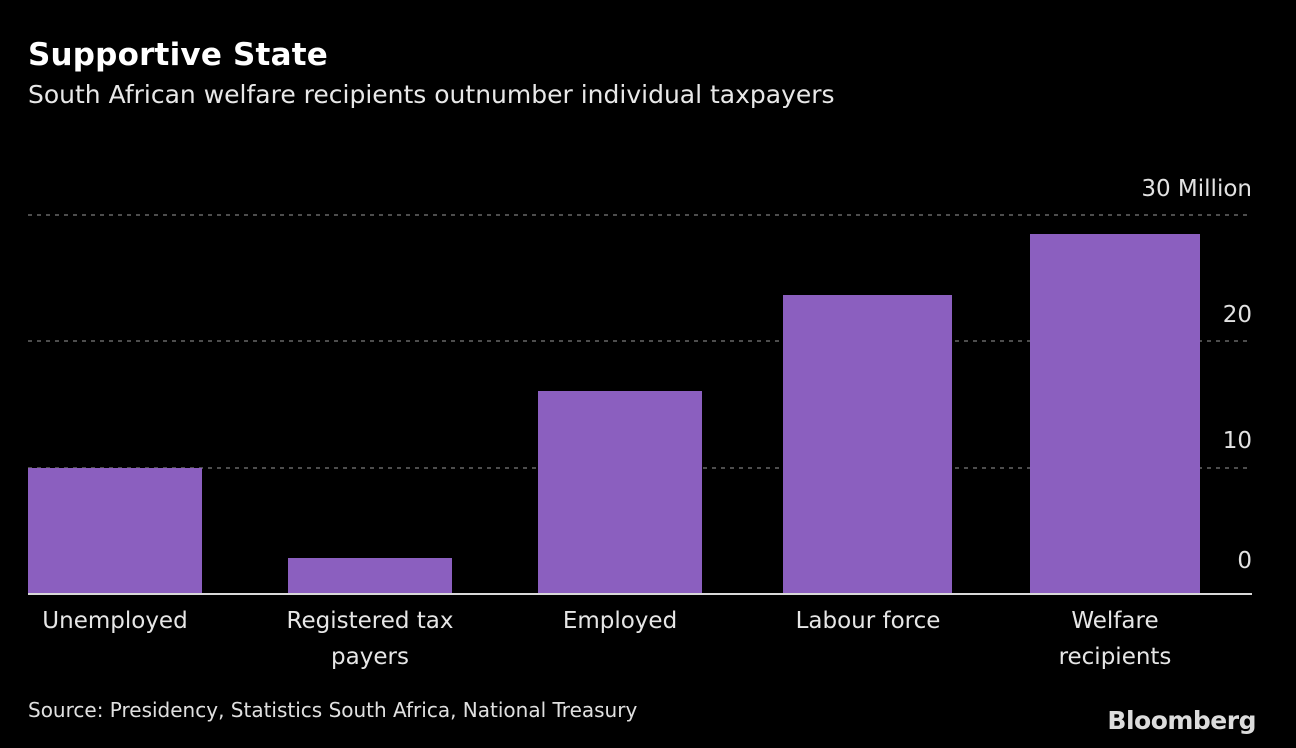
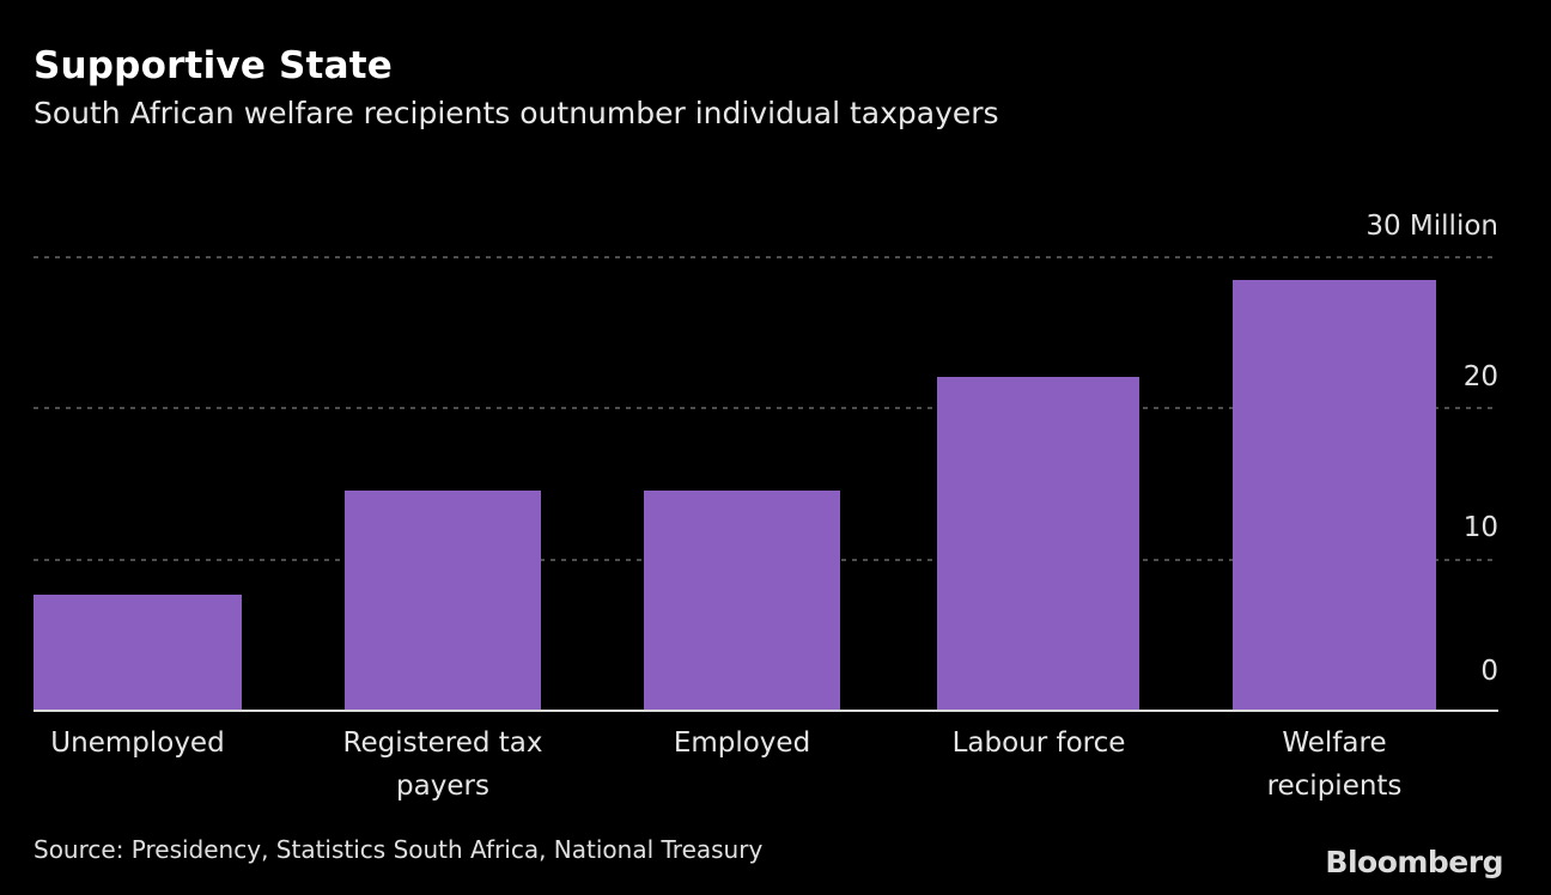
Unemployed: 9.9 -> 7.6
Registered tax payers: 2.8 -> 14.5
Employed: 16.0 -> 14.5
Labour force: 23.6 -> 22.0
